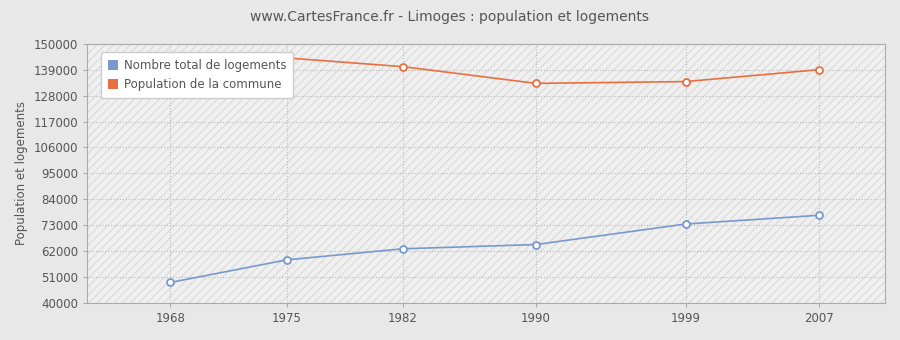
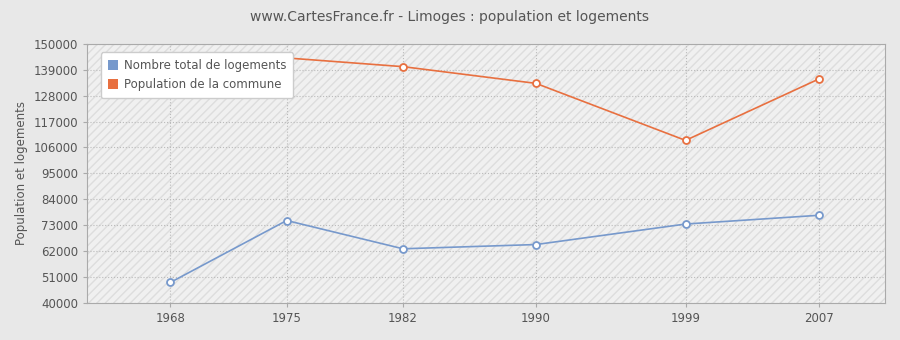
Nombre total de logements/1975: 58300 -> 75000
Population de la commune/1999: 134000 -> 109000
Population de la commune/2007: 139000 -> 135000
